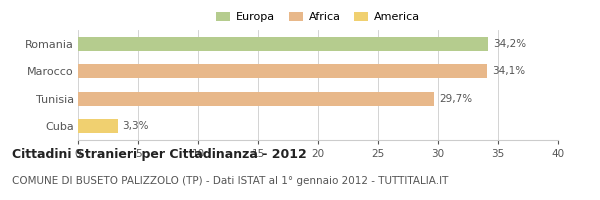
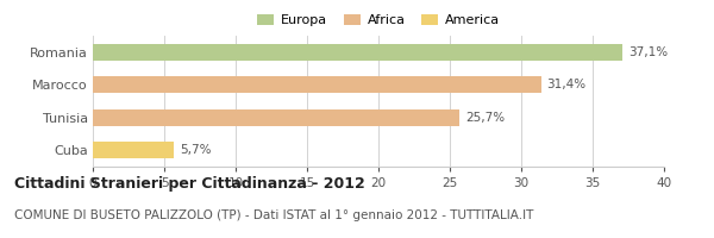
Romania: 34,2% -> 37,1%
Marocco: 34,1% -> 31,4%
Tunisia: 29,7% -> 25,7%
Cuba: 3,3% -> 5,7%
